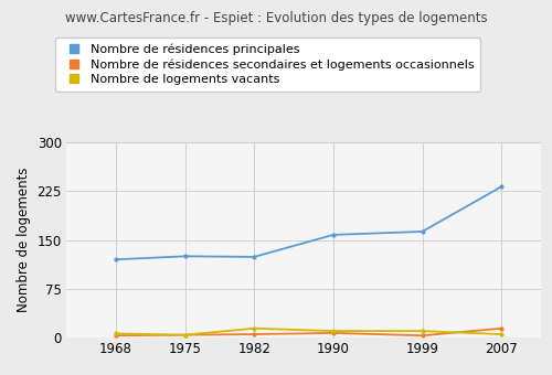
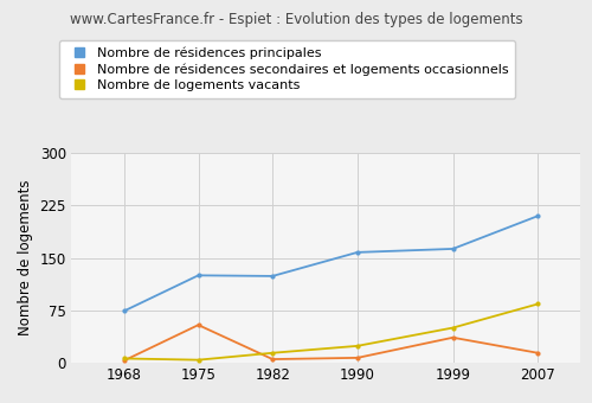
Nombre de résidences principales/1968: 120 -> 74
Nombre de résidences secondaires et logements occasionnels/1975: 4 -> 54
Nombre de logements vacants/1990: 10 -> 24
Nombre de résidences secondaires et logements occasionnels/1999: 3 -> 36
Nombre de logements vacants/1999: 10 -> 50
Nombre de résidences principales/2007: 232 -> 210
Nombre de logements vacants/2007: 5 -> 84
